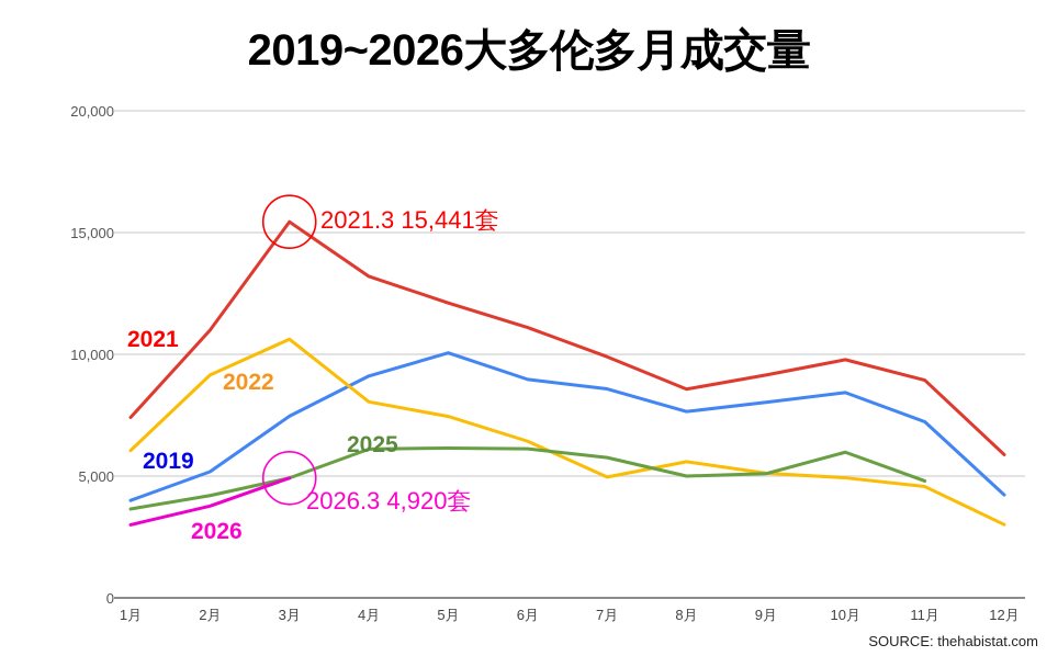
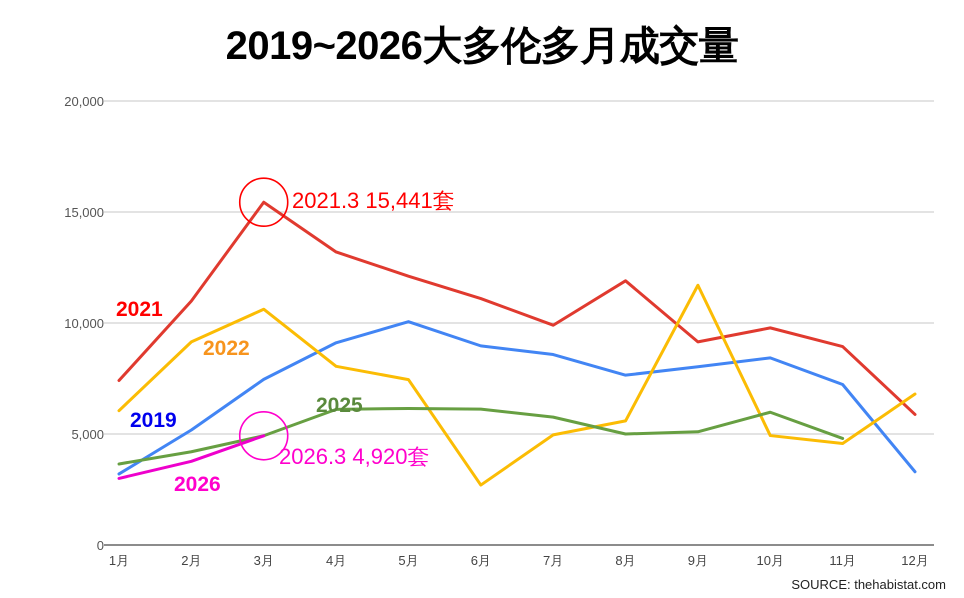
2019/1月: 4000 -> 3200
2022/6月: 6400 -> 2700
2021/8月: 8600 -> 11900
2022/9月: 5100 -> 11700
2019/12月: 4200 -> 3300
2022/12月: 3000 -> 6800
